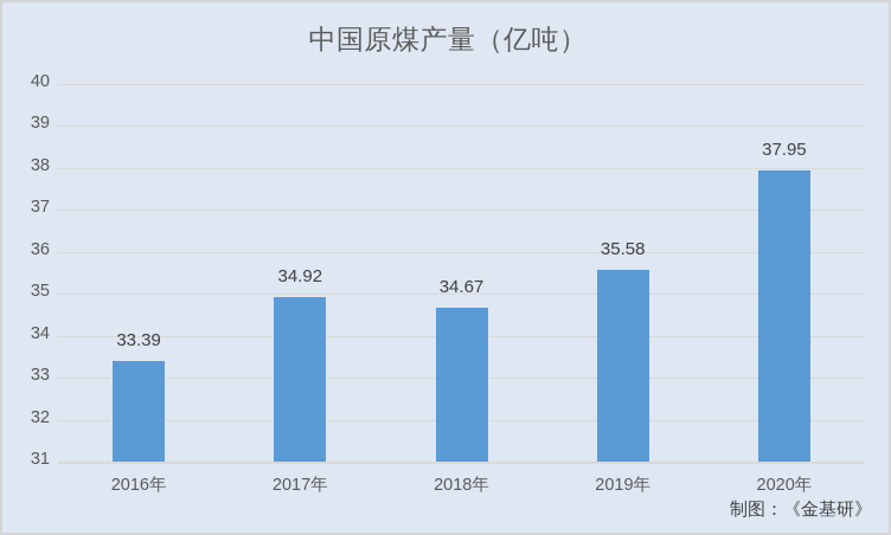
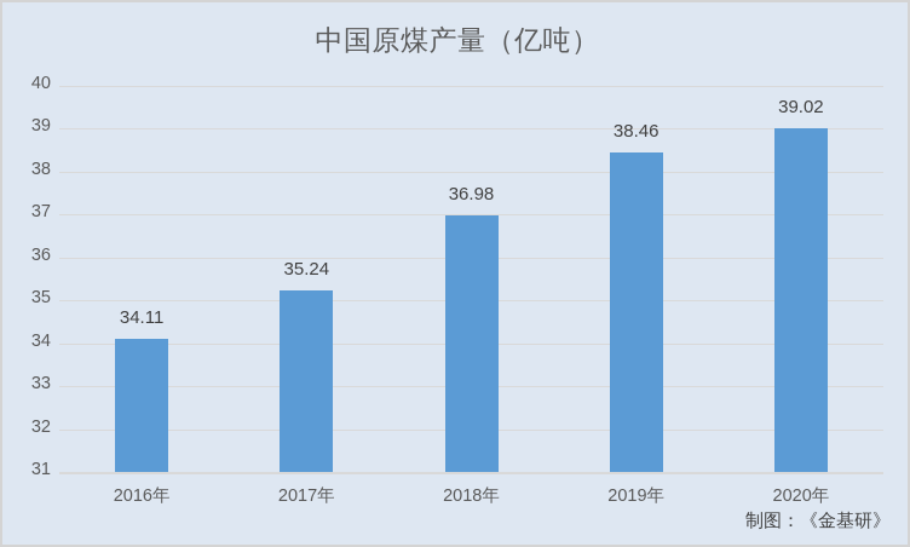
2016年: 33.39 -> 34.11
2017年: 34.92 -> 35.24
2018年: 34.67 -> 36.98
2019年: 35.58 -> 38.46
2020年: 37.95 -> 39.02
